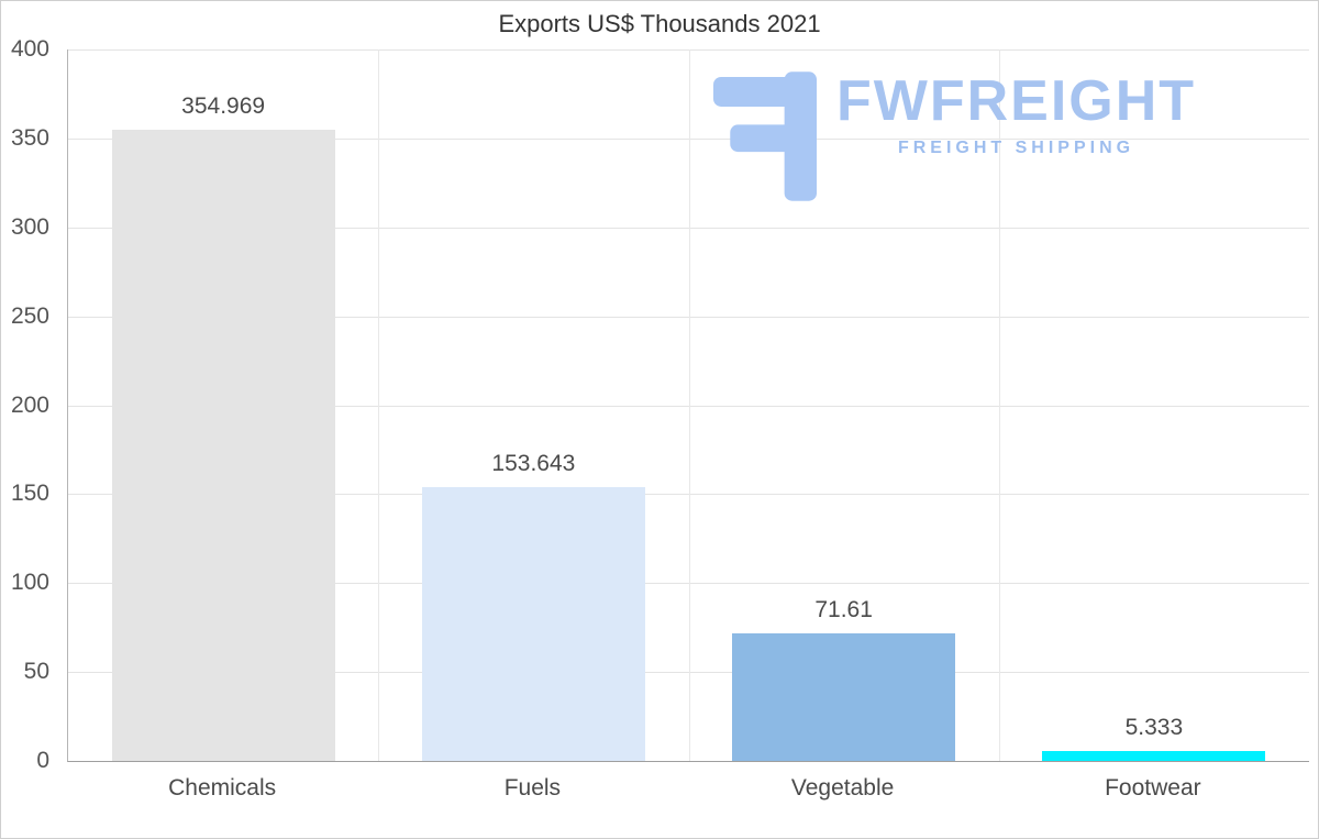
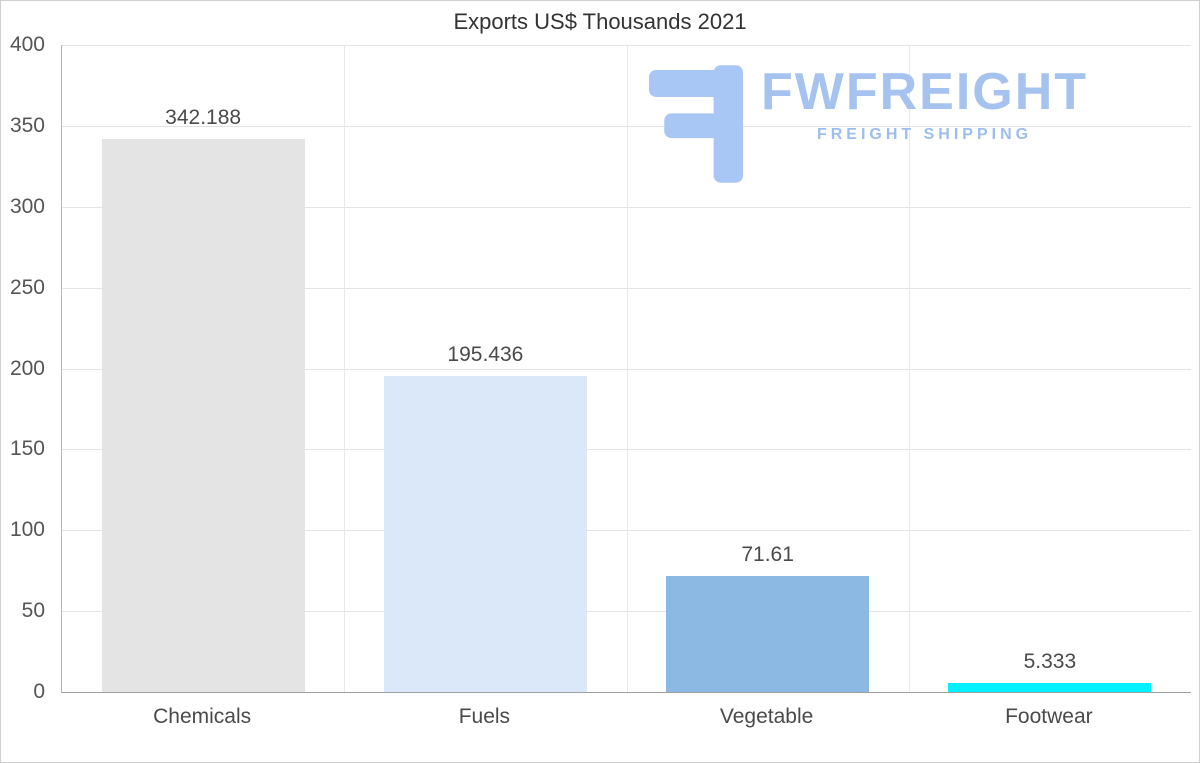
Chemicals: 354.969 -> 342.188
Fuels: 153.643 -> 195.436
